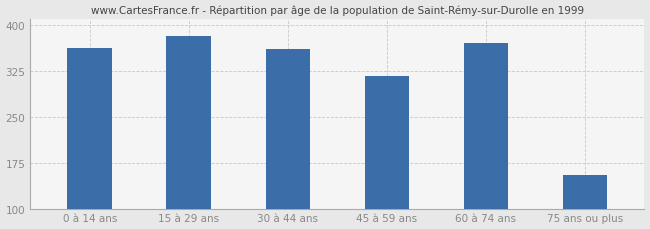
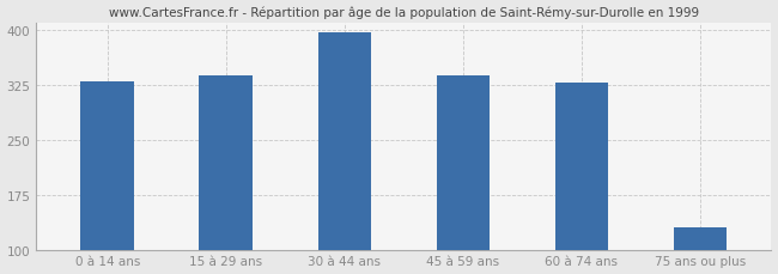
0 à 14 ans: 362 -> 330
15 à 29 ans: 382 -> 337
30 à 44 ans: 360 -> 397
45 à 59 ans: 316 -> 338
60 à 74 ans: 370 -> 328
75 ans ou plus: 154 -> 130
